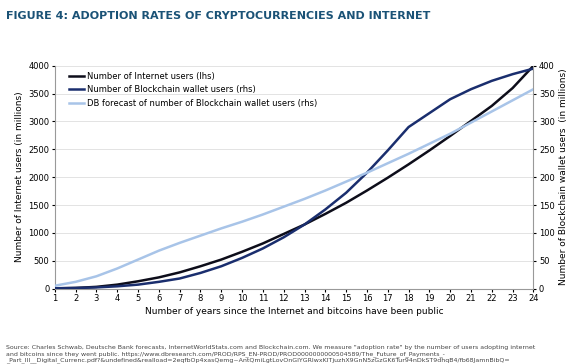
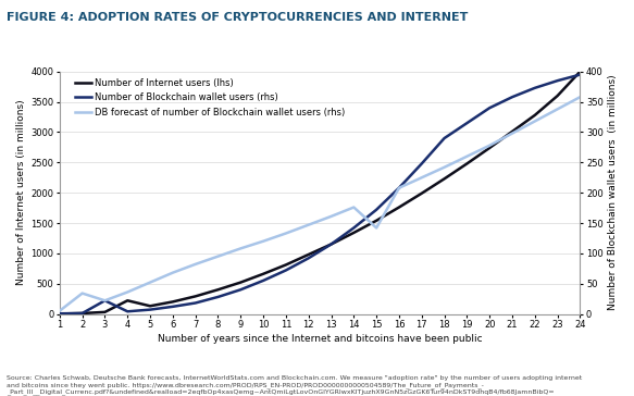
DB forecast of number of Blockchain wallet users (rhs)/2: 12 -> 34
Number of Blockchain wallet users (rhs)/3: 2 -> 22
Number of Internet users (lhs)/4: 70 -> 220
DB forecast of number of Blockchain wallet users (rhs)/15: 192 -> 142
